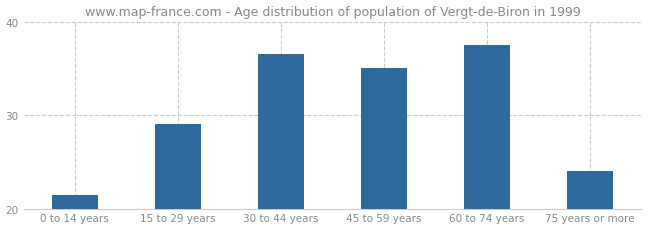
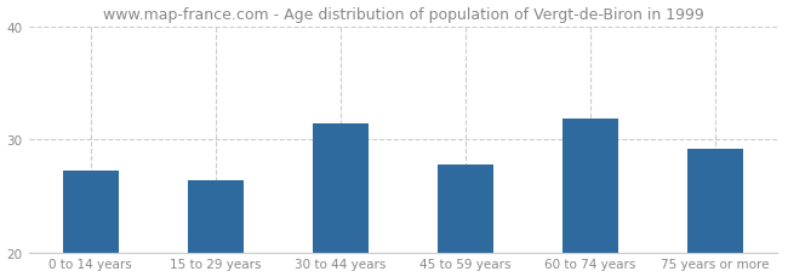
0 to 14 years: 21.5 -> 27.2
15 to 29 years: 29.0 -> 26.4
30 to 44 years: 36.5 -> 31.4
45 to 59 years: 35.0 -> 27.8
60 to 74 years: 37.5 -> 31.8
75 years or more: 24.0 -> 29.2
